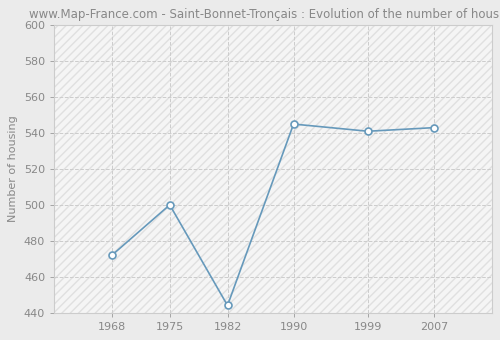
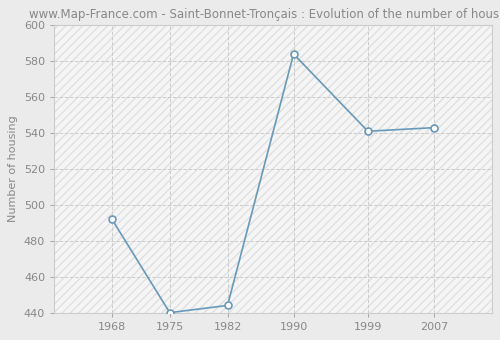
1968: 472 -> 492
1975: 500 -> 440
1990: 545 -> 584
